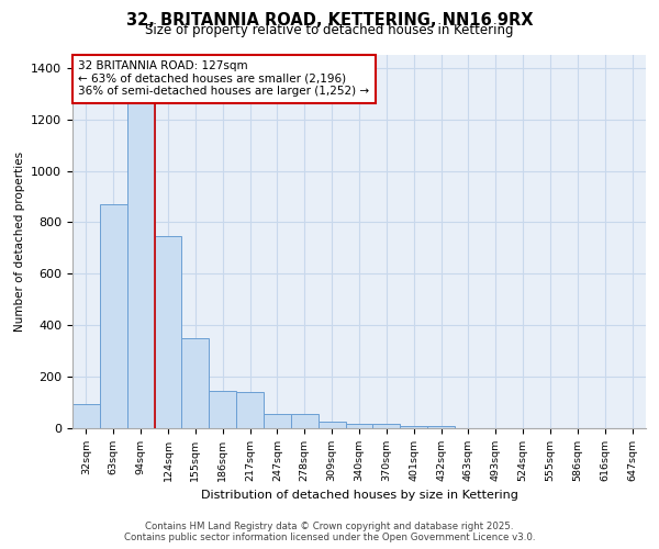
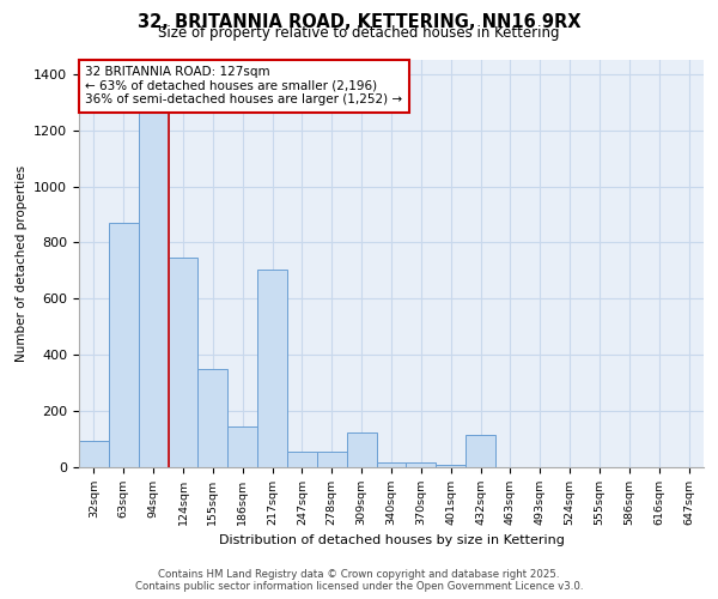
217sqm: 140 -> 705
309sqm: 25 -> 125
432sqm: 10 -> 115
